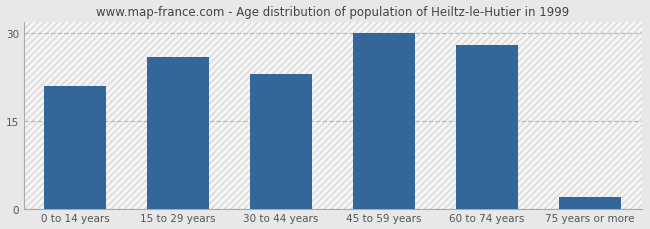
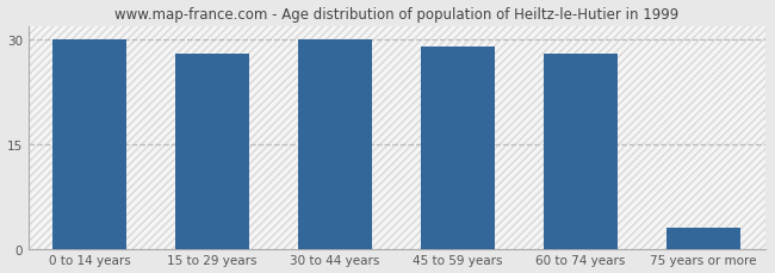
0 to 14 years: 21 -> 30
15 to 29 years: 26 -> 28
30 to 44 years: 23 -> 30
45 to 59 years: 30 -> 29
75 years or more: 2 -> 3
